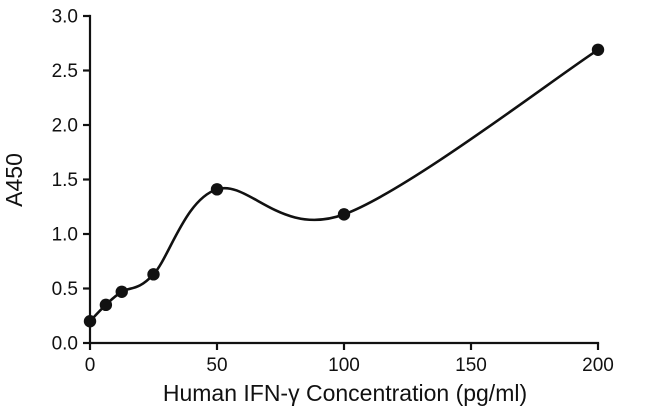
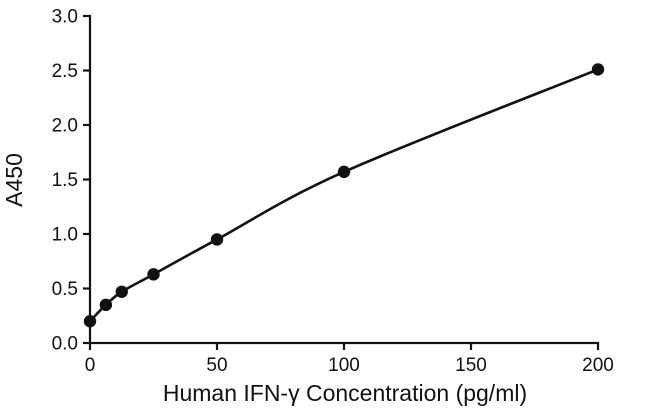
50: 1.41 -> 0.95
100: 1.18 -> 1.57
200: 2.69 -> 2.51
